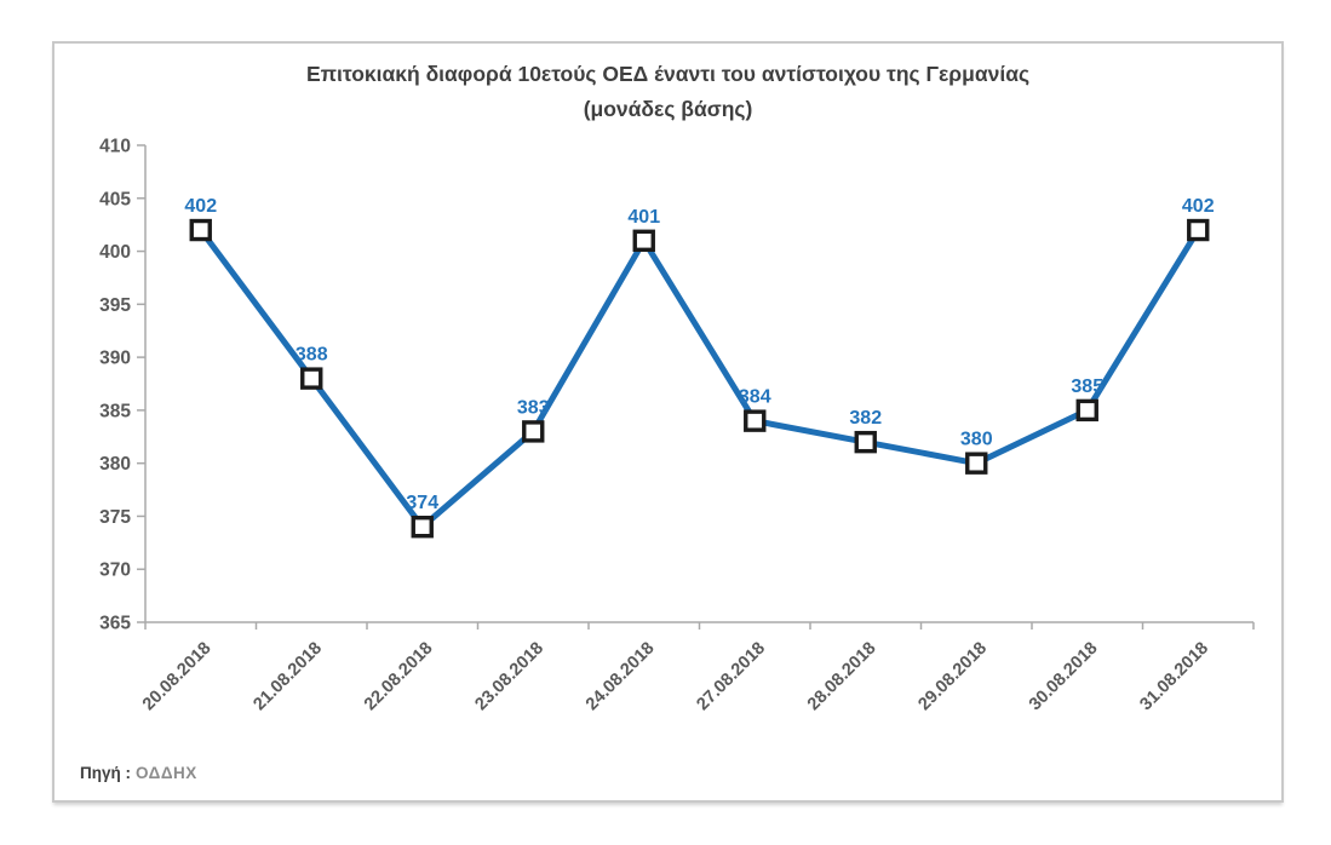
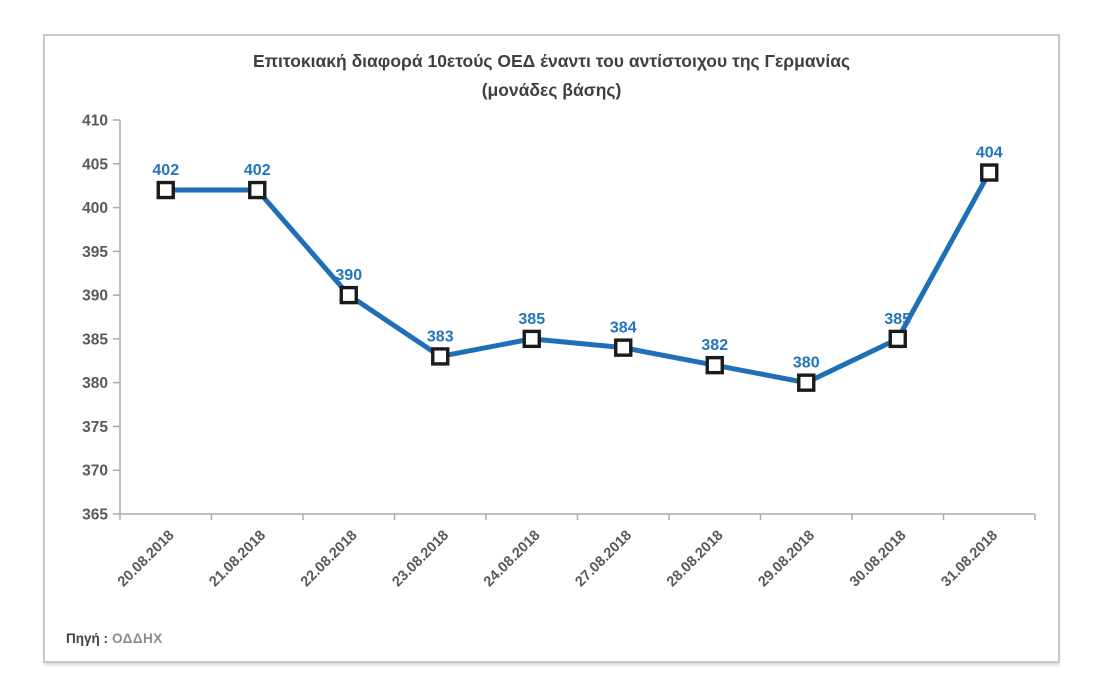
21.08.2018: 388 -> 402
22.08.2018: 374 -> 390
24.08.2018: 401 -> 385
31.08.2018: 402 -> 404
